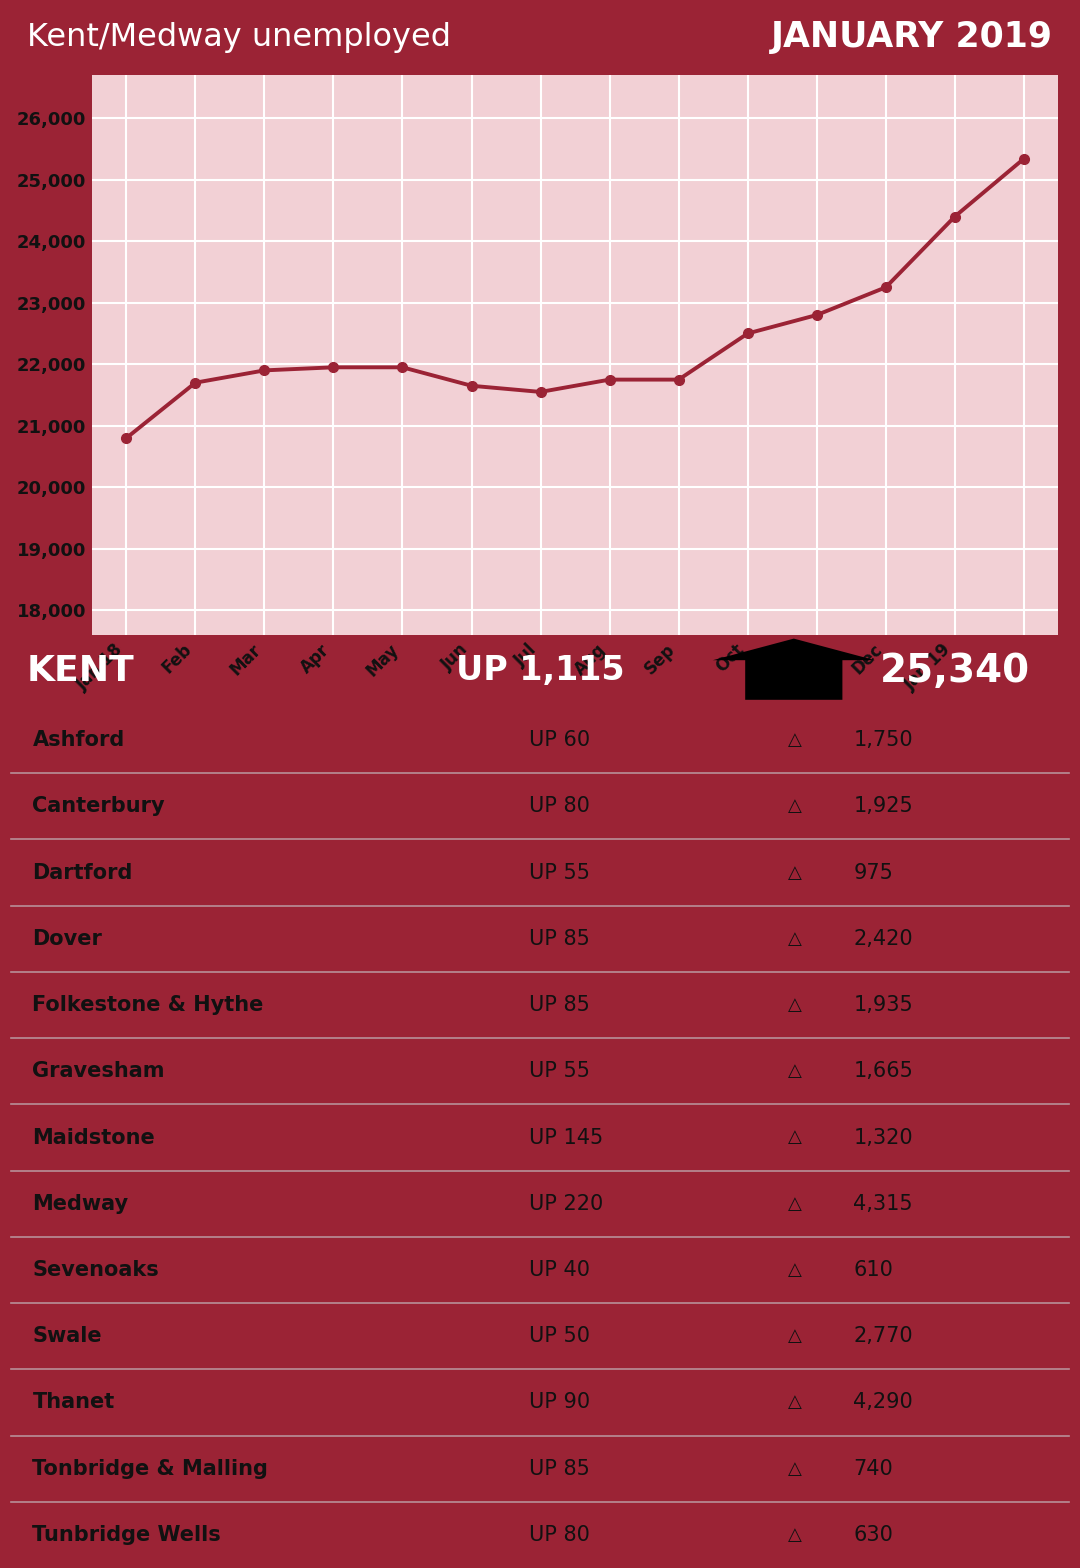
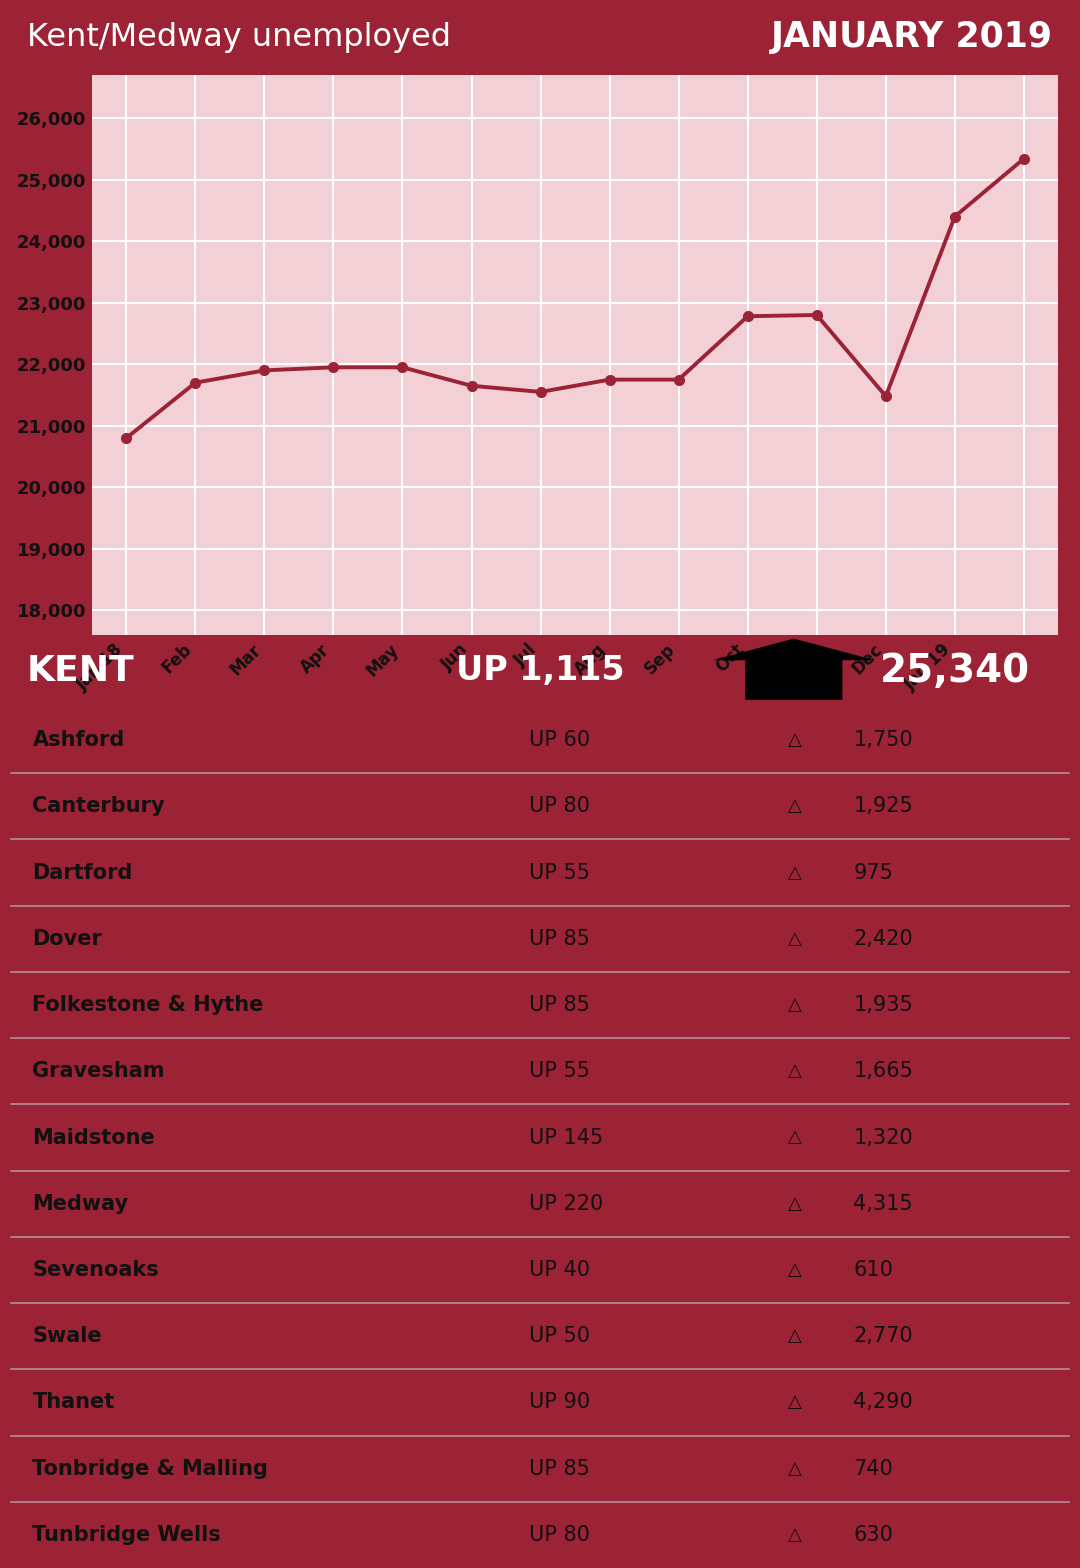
Oct: 22,500 -> 22,780
Dec: 23,250 -> 21,480
